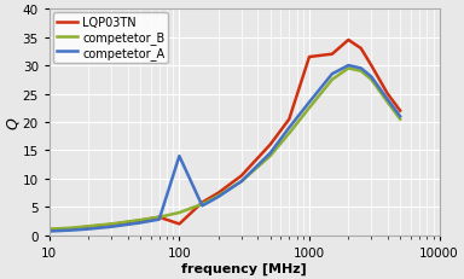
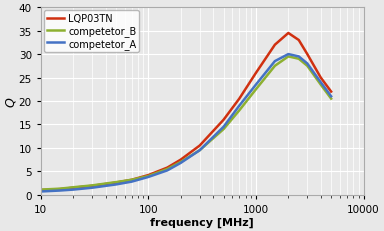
LQP03TN/100: 2.0 -> 4.2
competetor_A/100: 14.0 -> 3.8
LQP03TN/1000: 31.5 -> 26.0
